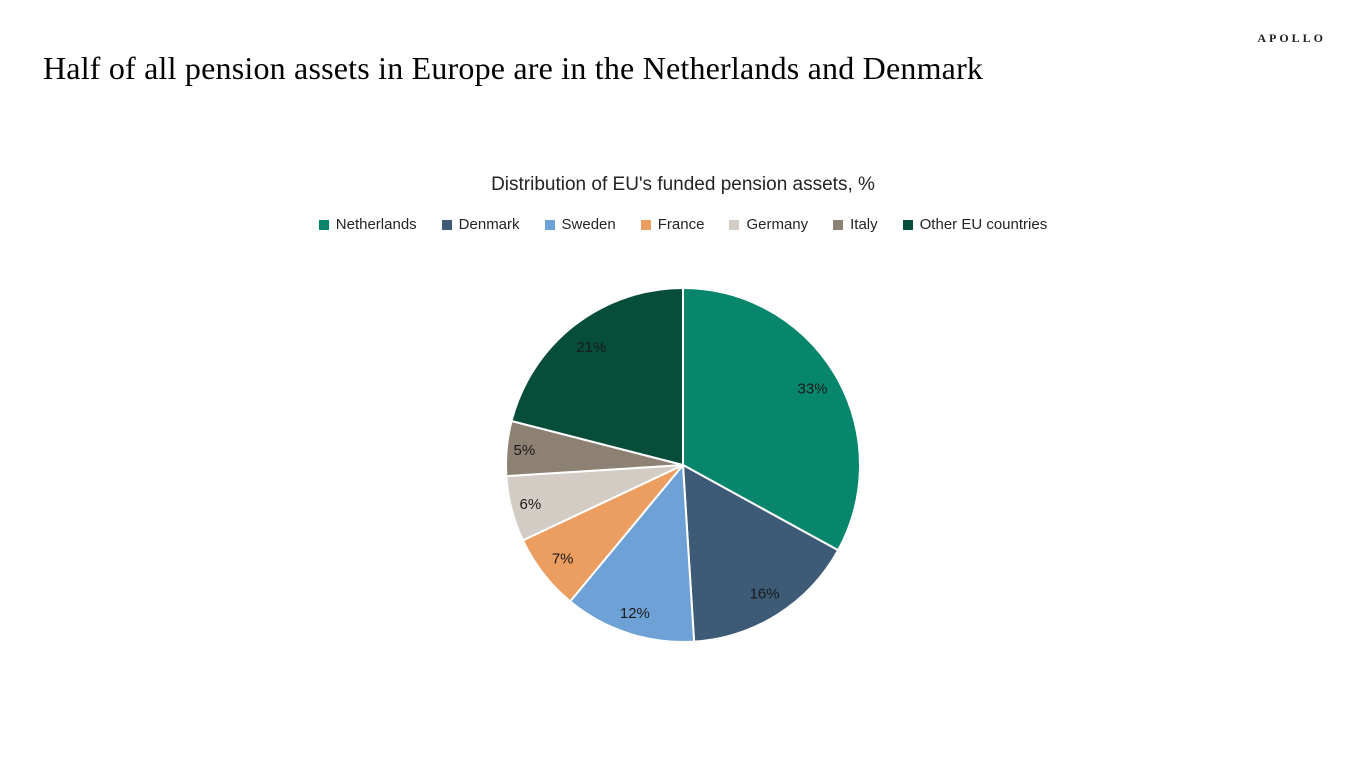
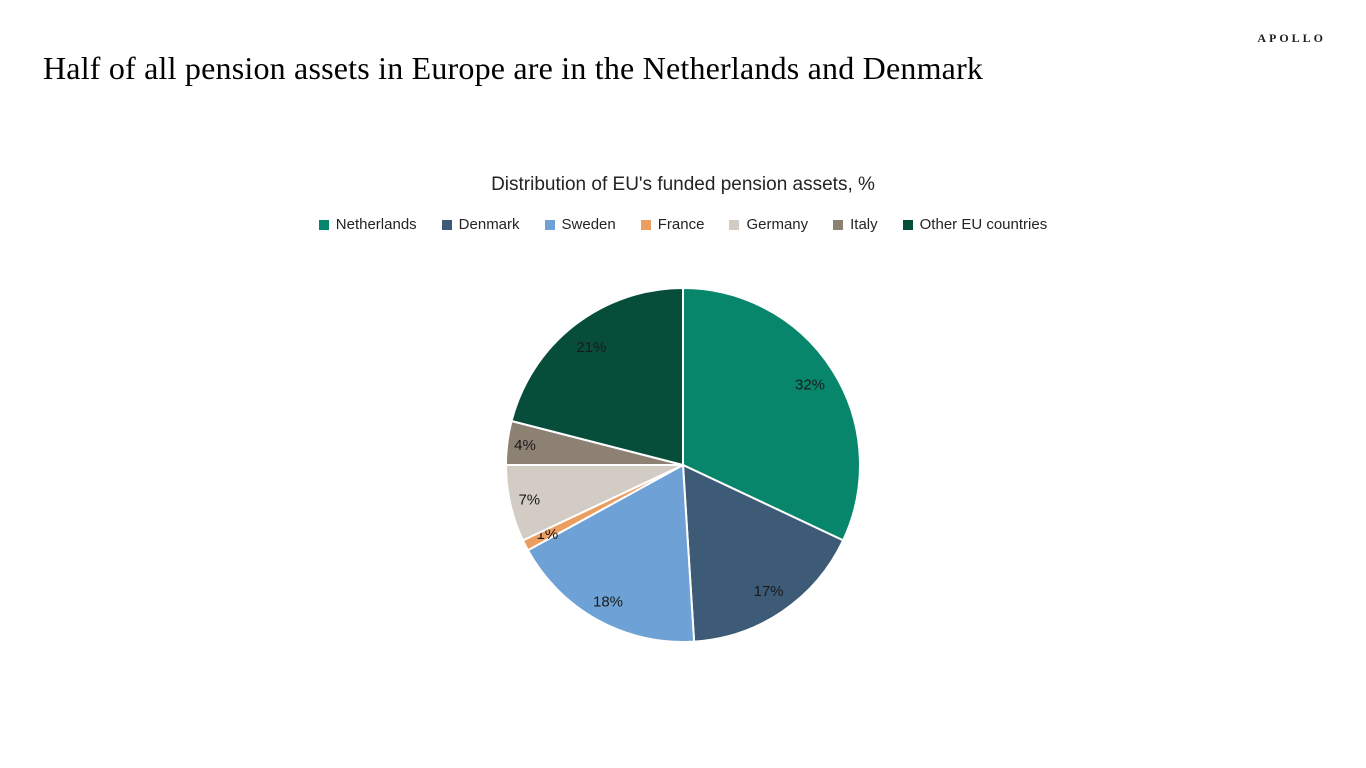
Netherlands: 33% -> 32%
Denmark: 16% -> 17%
Sweden: 12% -> 18%
France: 7% -> 1%
Germany: 6% -> 7%
Italy: 5% -> 4%
